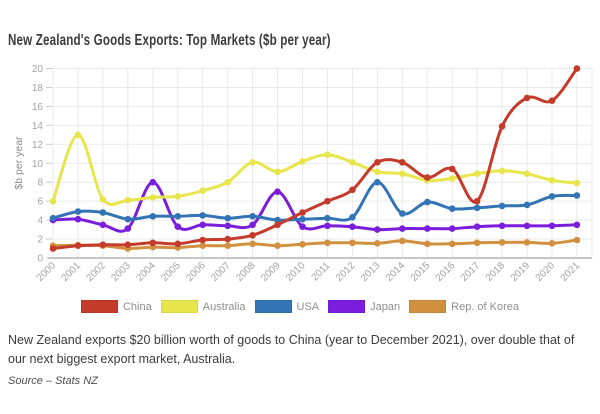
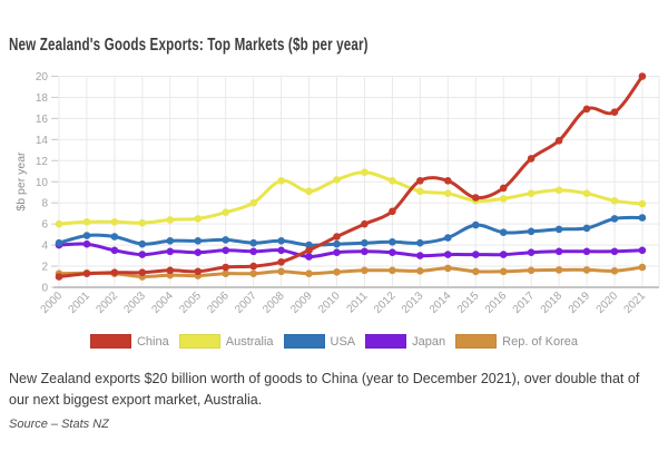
Australia/2001: 13 -> 6
Japan/2004: 8 -> 3
Japan/2009: 7 -> 3
USA/2013: 8 -> 4
China/2017: 6 -> 12
